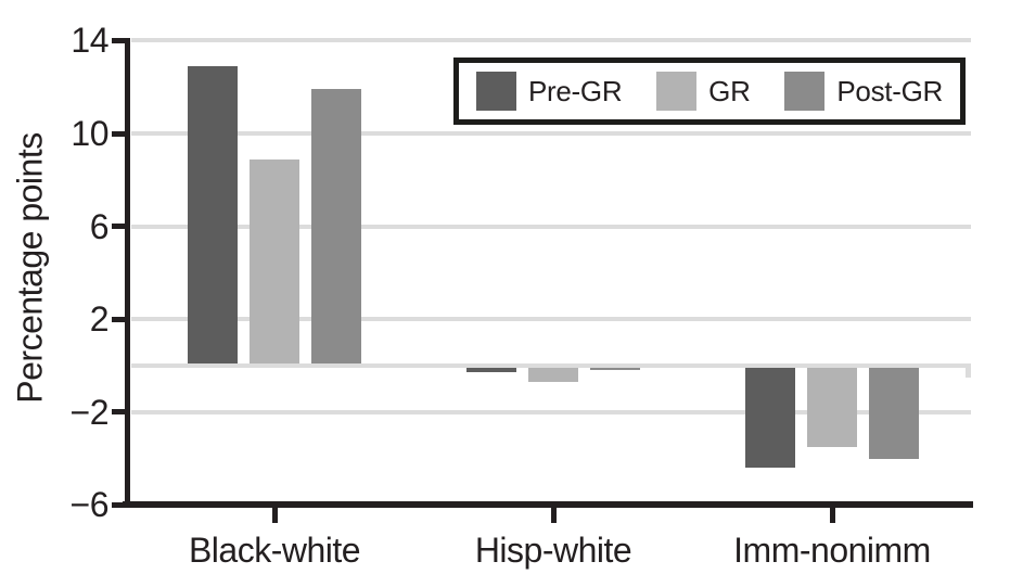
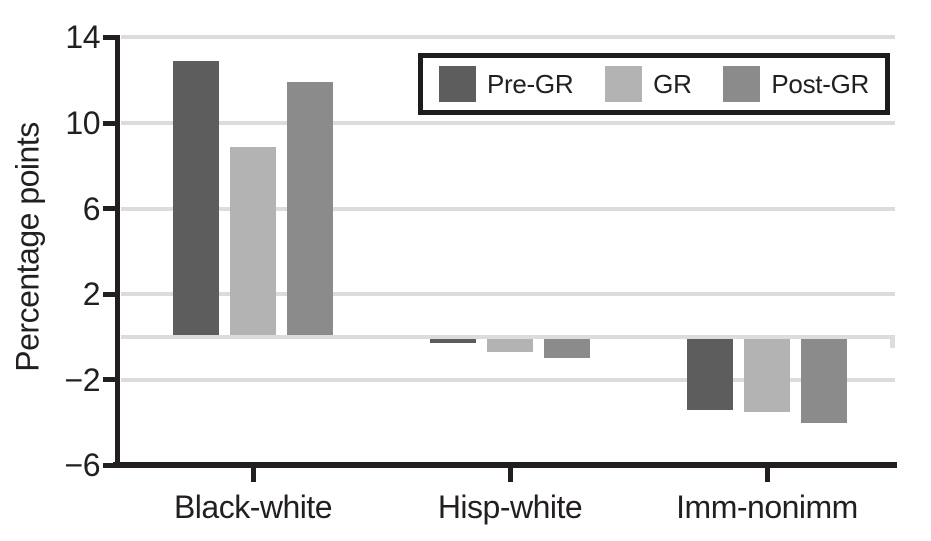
Post-GR/Hisp-white: -0.2 -> -1.0
Pre-GR/Imm-nonimm: -4.4 -> -3.4
